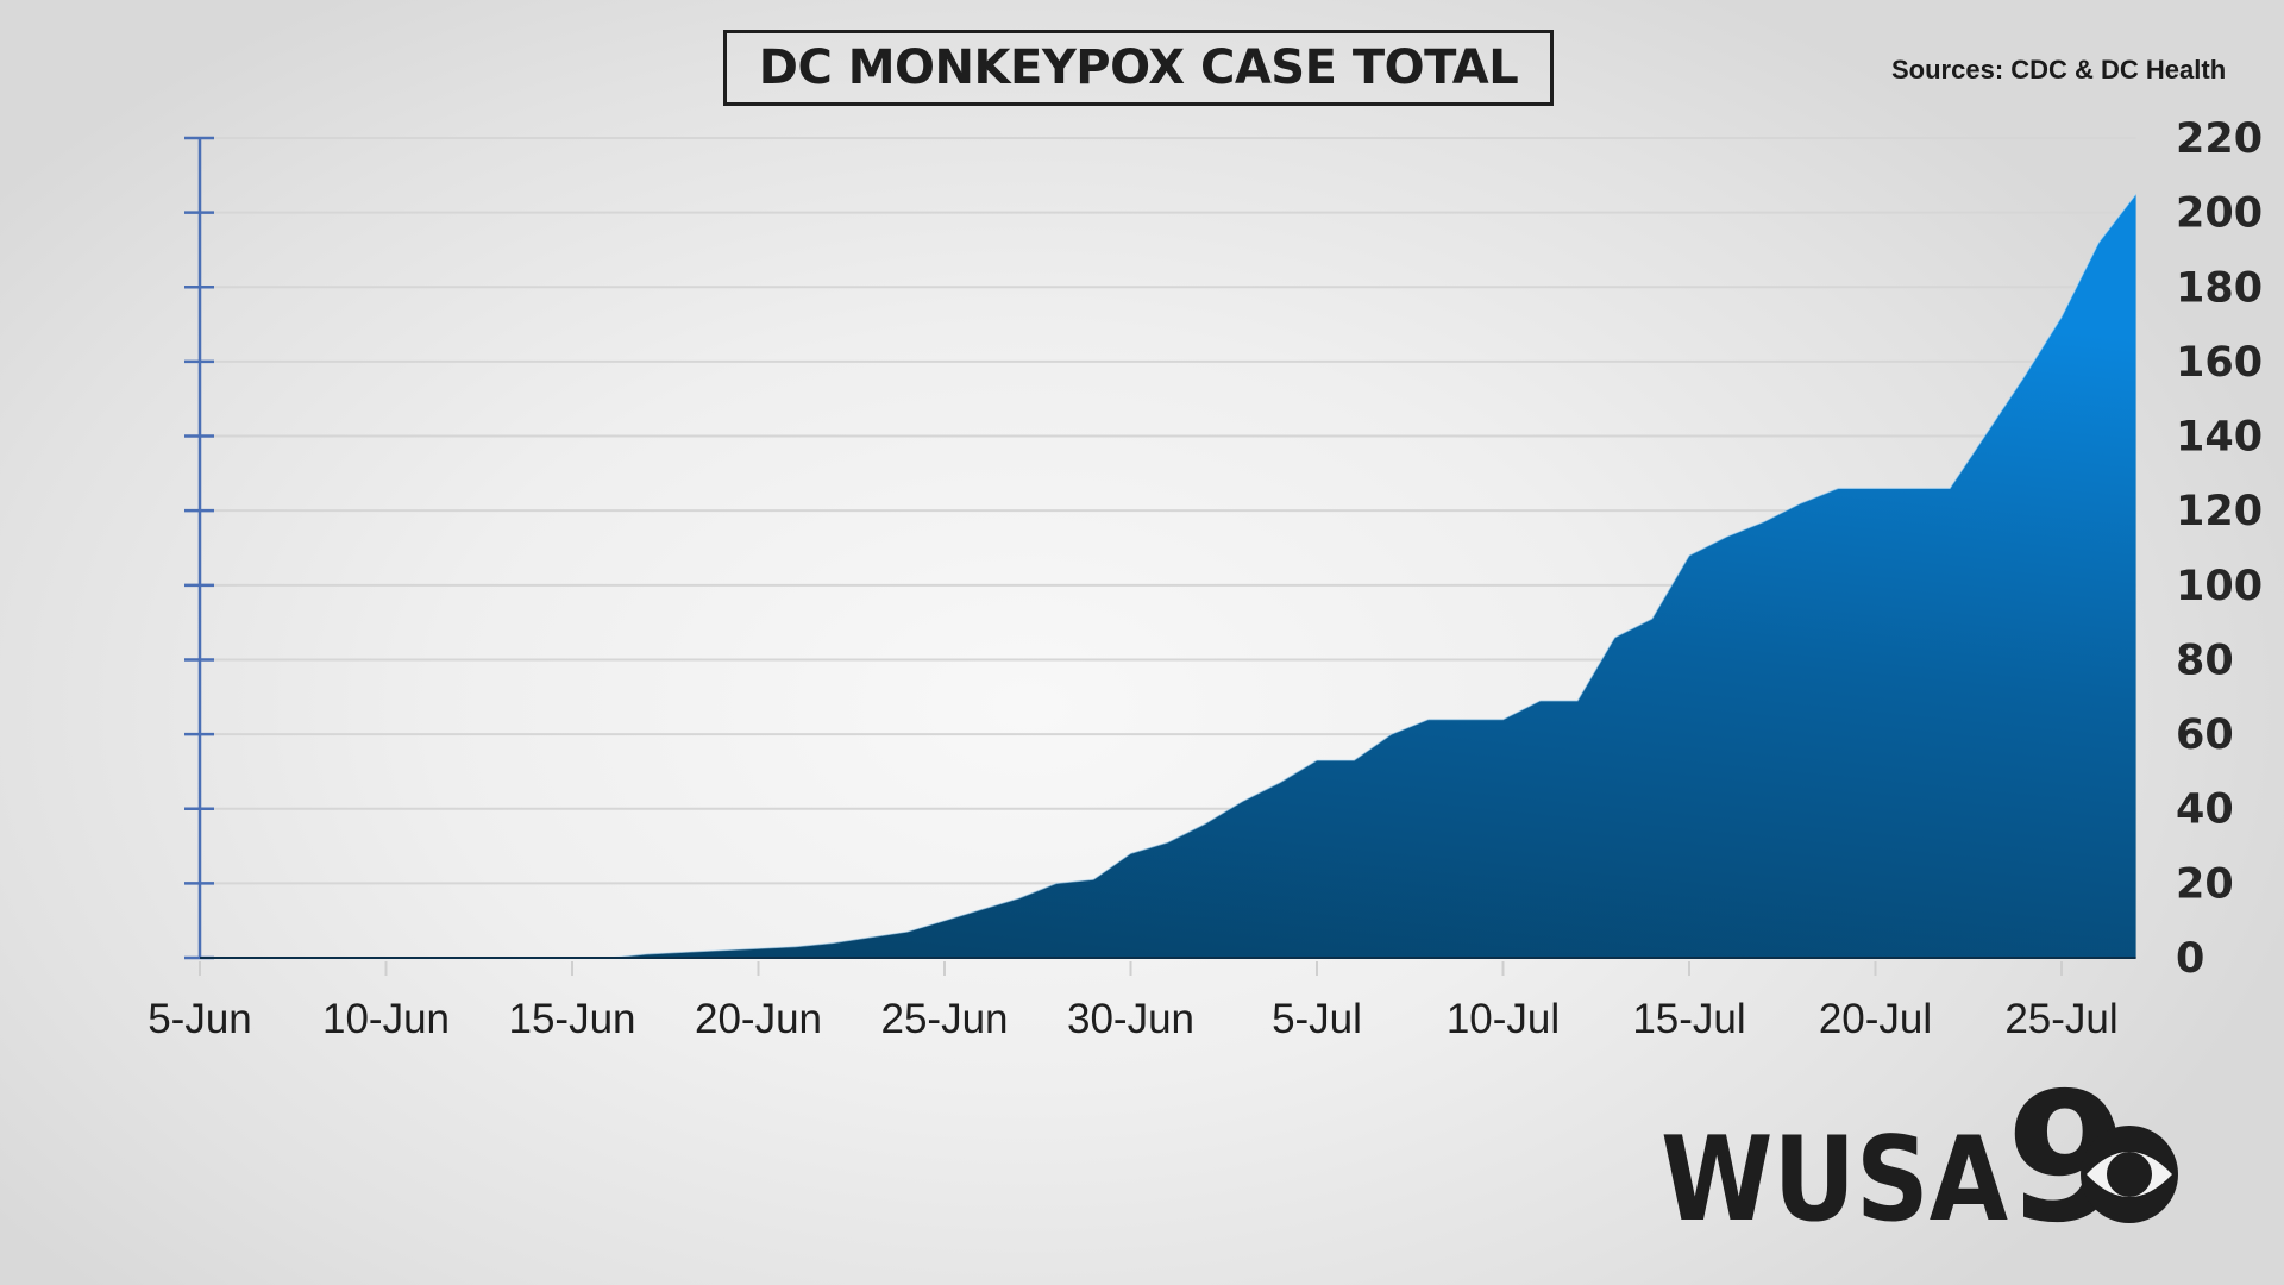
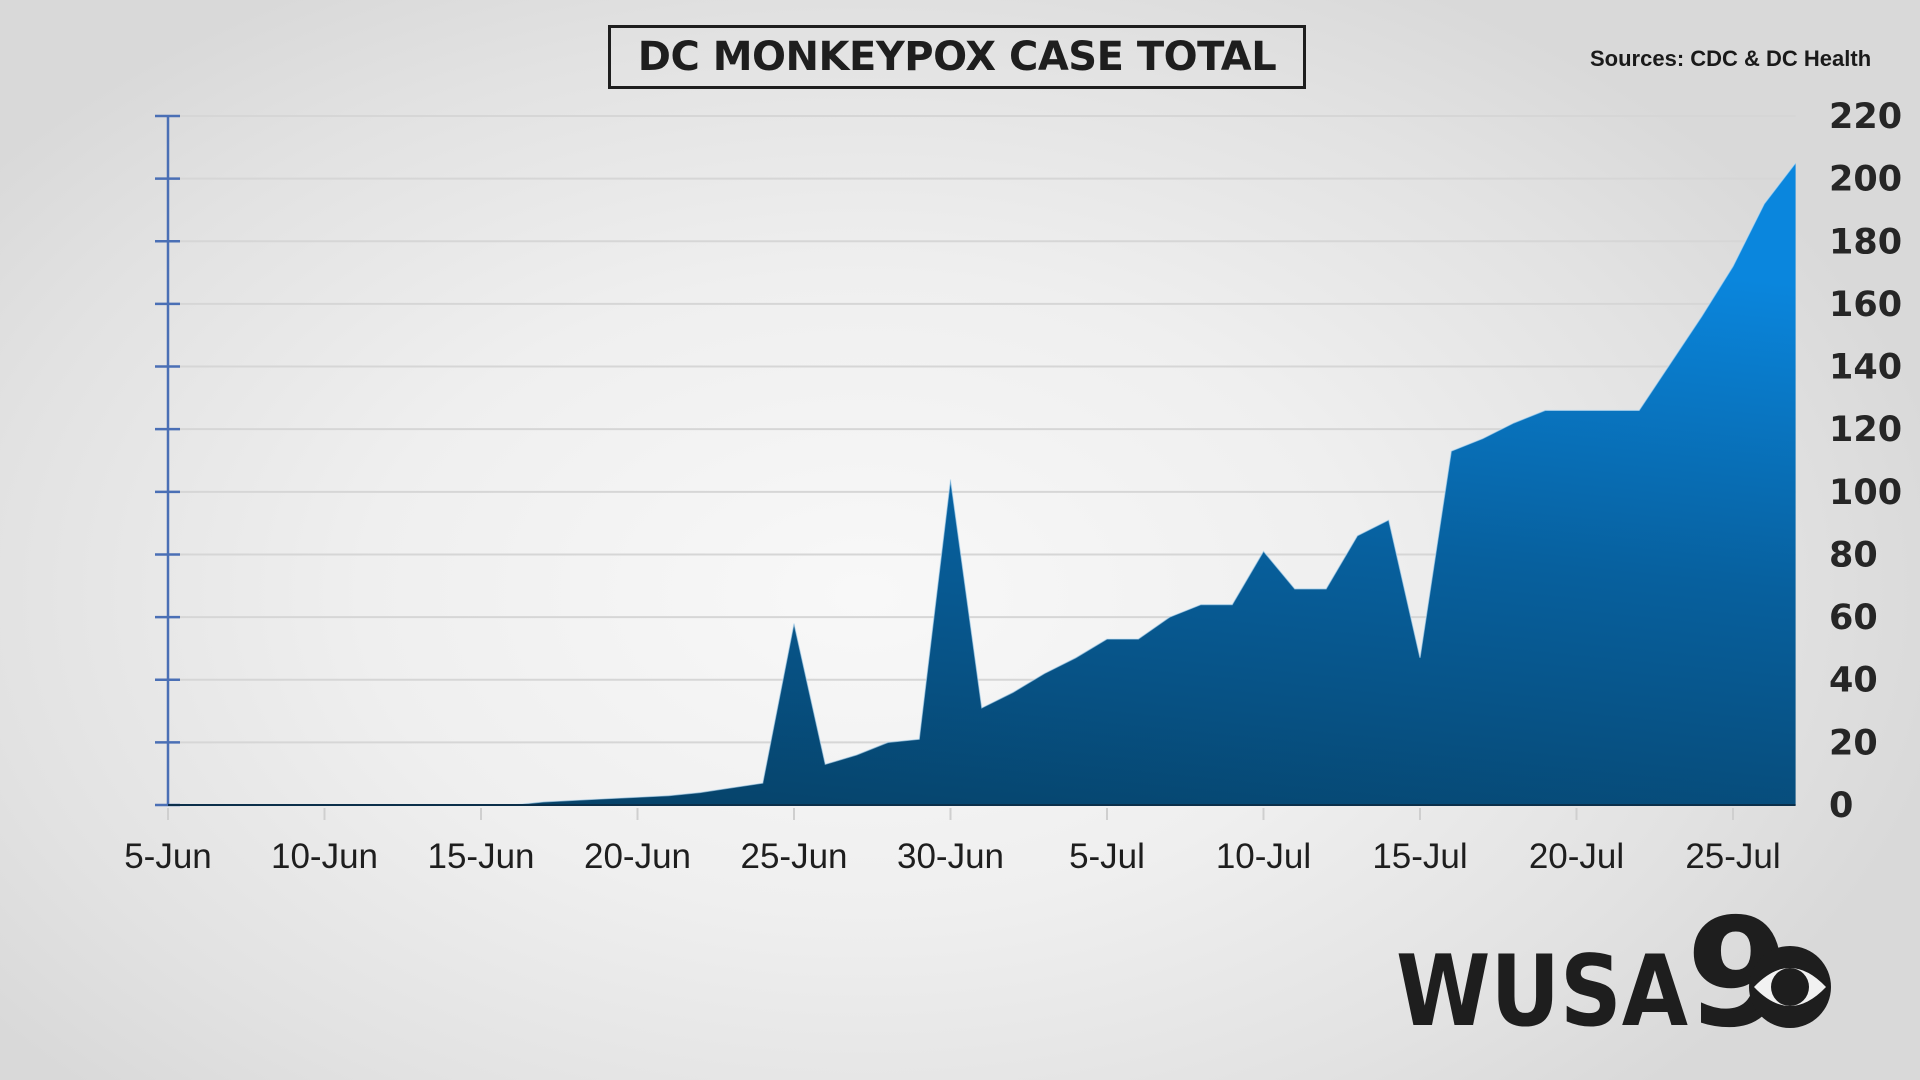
25-Jun: 10 -> 58
30-Jun: 28 -> 104
10-Jul: 64 -> 81
15-Jul: 108 -> 47
